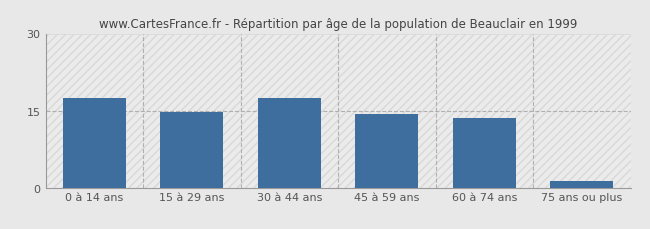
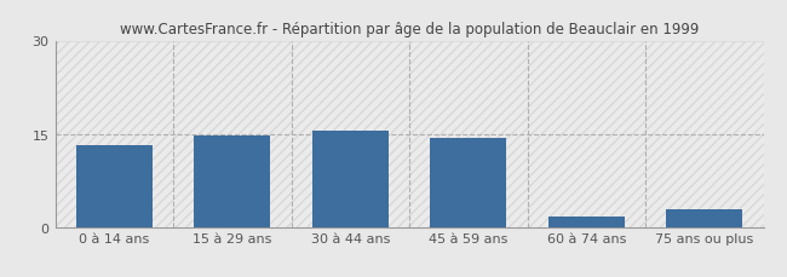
0 à 14 ans: 17.5 -> 13.2
30 à 44 ans: 17.5 -> 15.4
60 à 74 ans: 13.5 -> 1.6
75 ans ou plus: 1.2 -> 2.8
